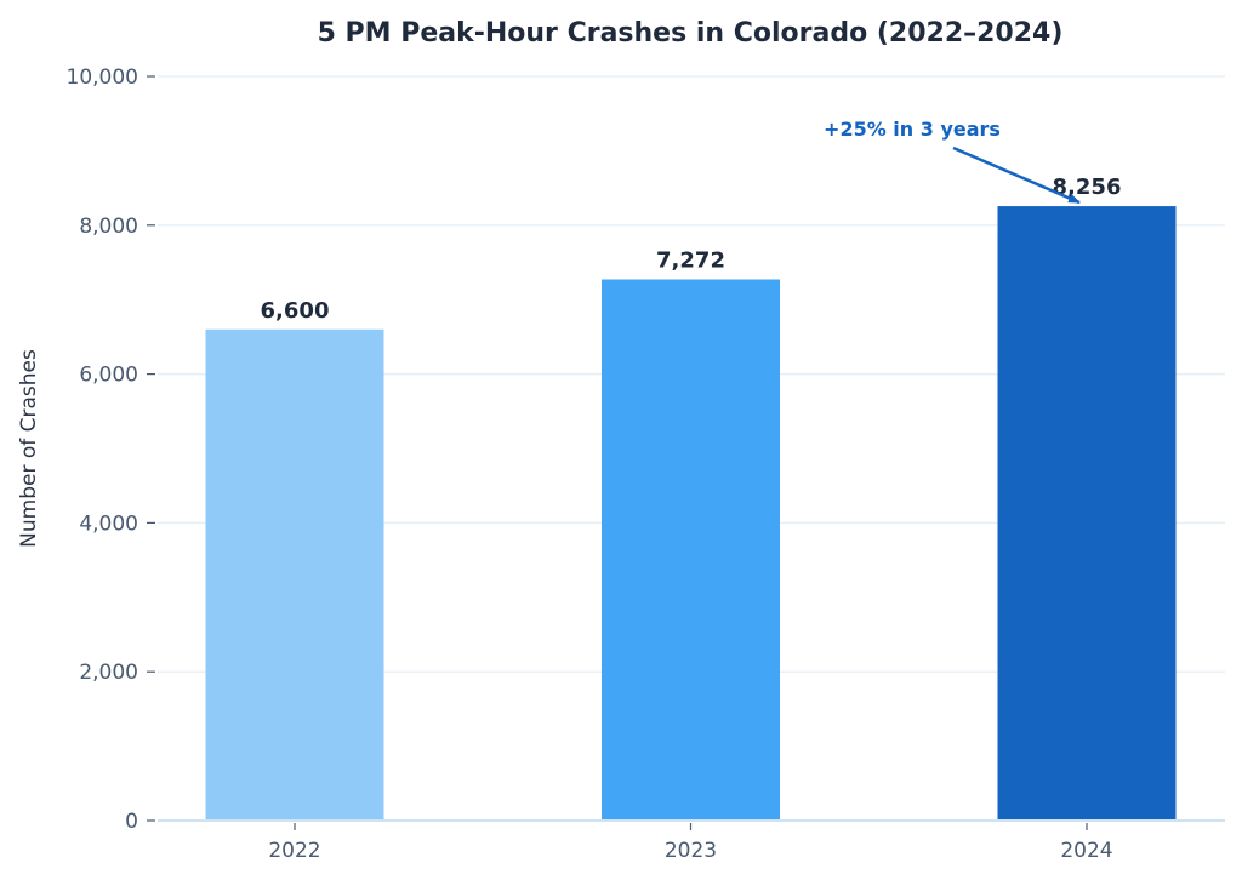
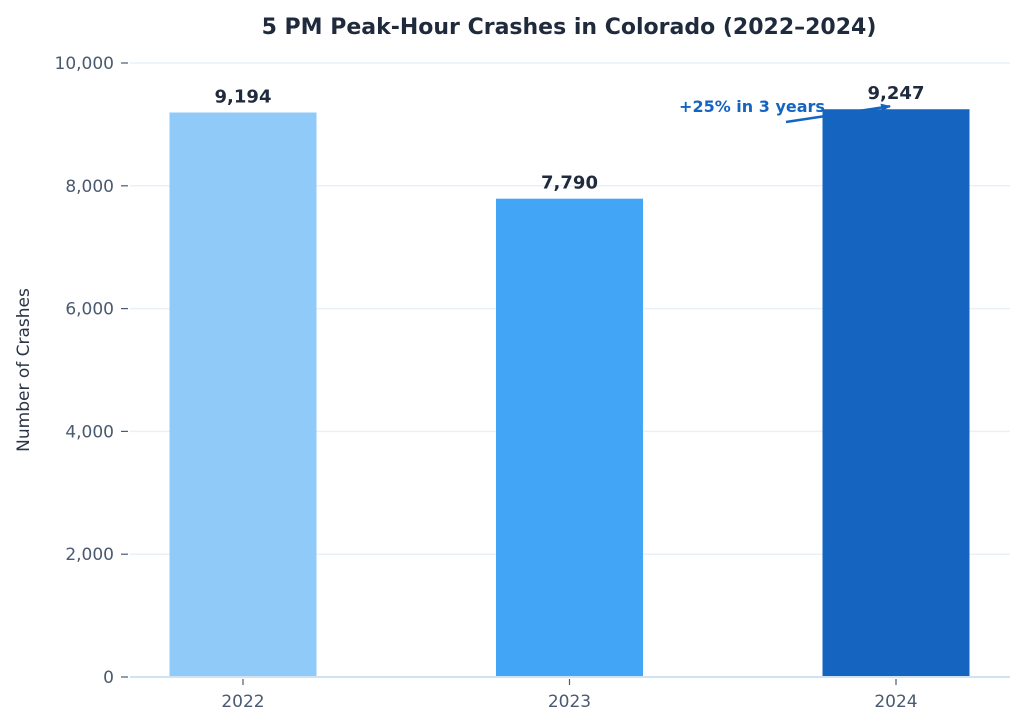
2022: 6,600 -> 9,194
2023: 7,272 -> 7,790
2024: 8,256 -> 9,247
